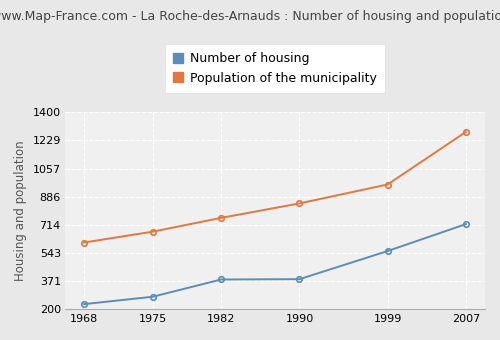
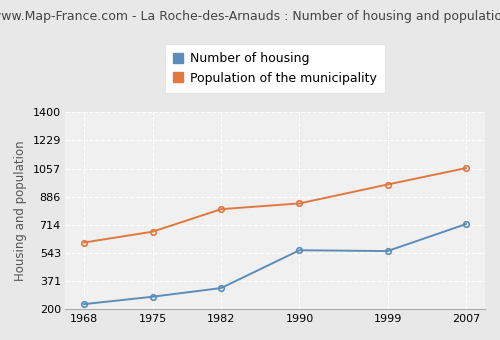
Number of housing/1982: 380 -> 330
Population of the municipality/1982: 760 -> 810
Number of housing/1990: 380 -> 560
Population of the municipality/2007: 1280 -> 1060
